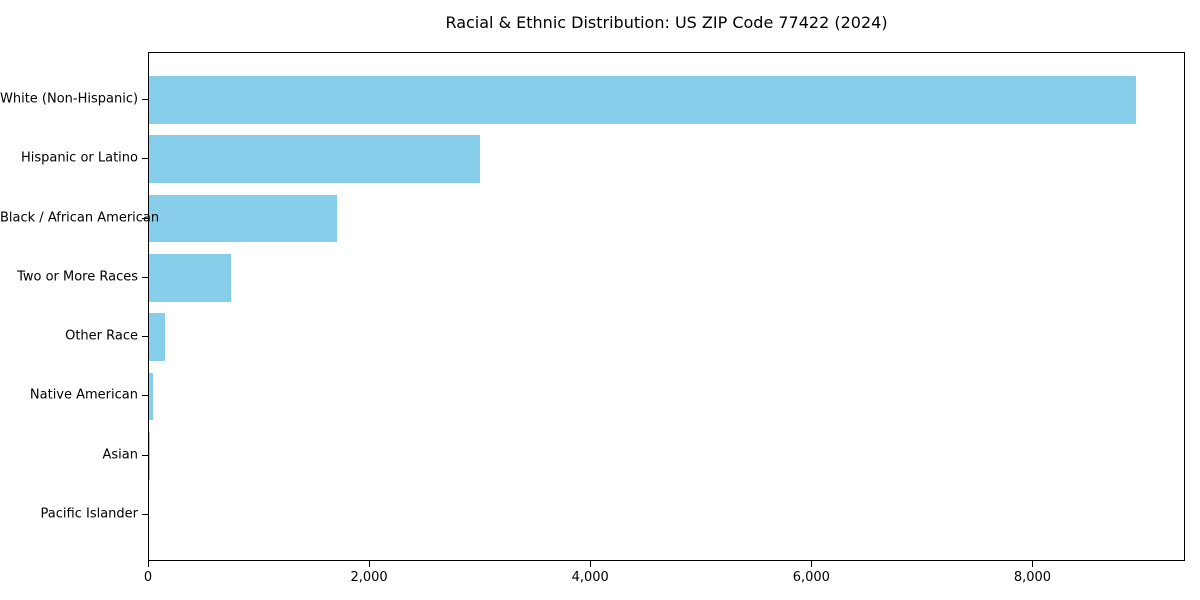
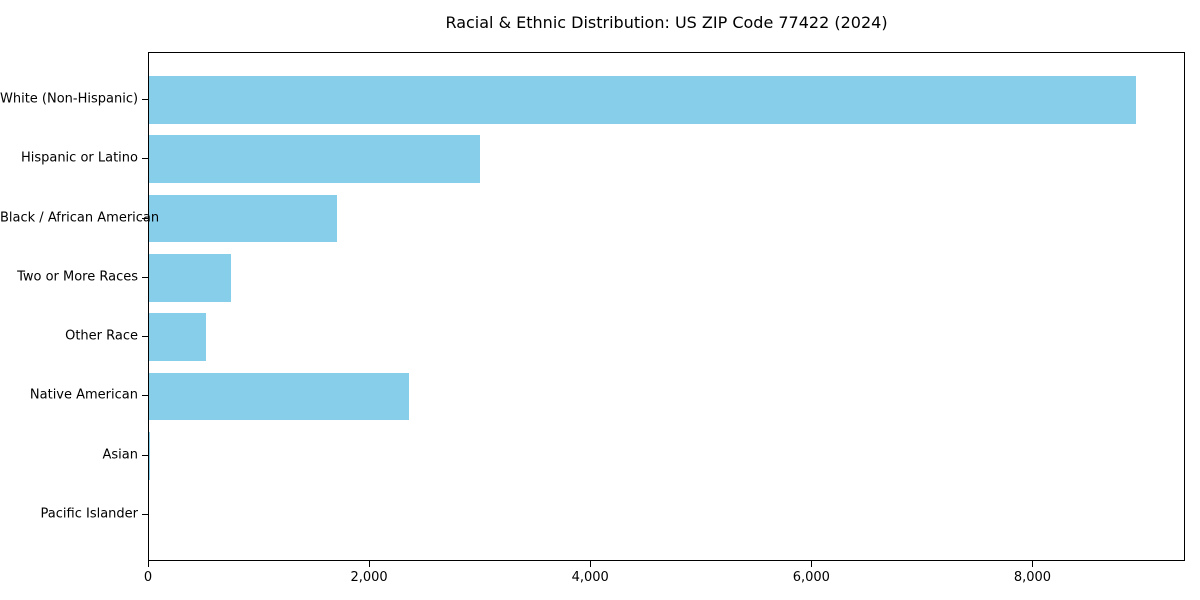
Other Race: 140 -> 520
Native American: 40 -> 2350
